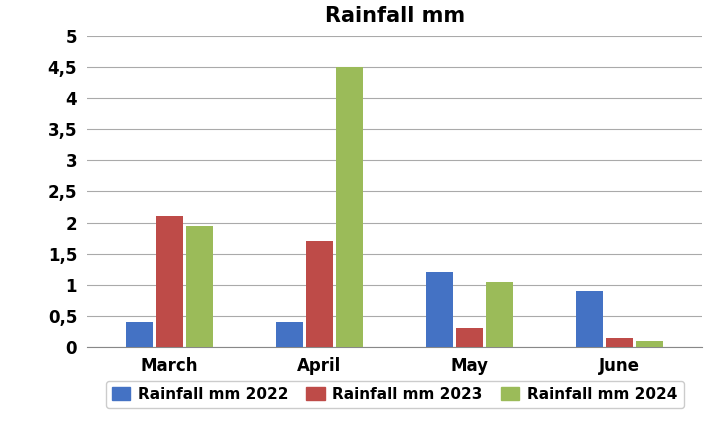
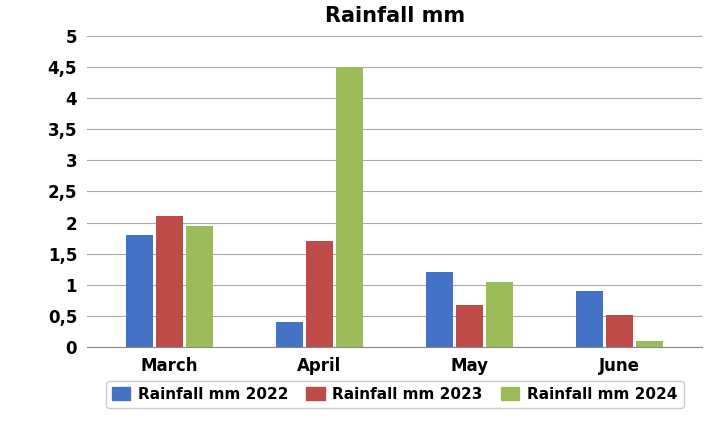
Rainfall mm 2022/March: 0,4 -> 1,8
Rainfall mm 2023/May: 0,30 -> 0,68
Rainfall mm 2023/June: 0,15 -> 0,52
